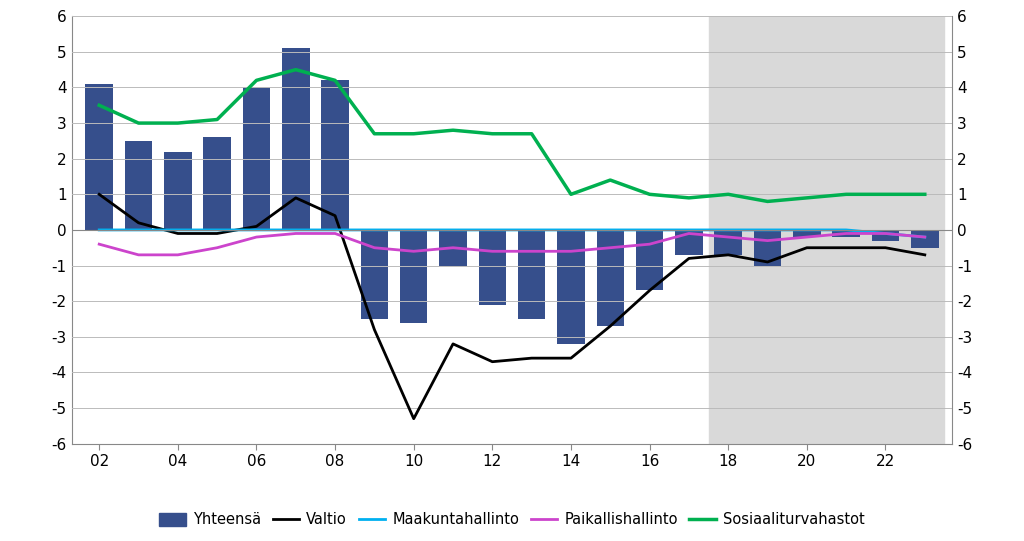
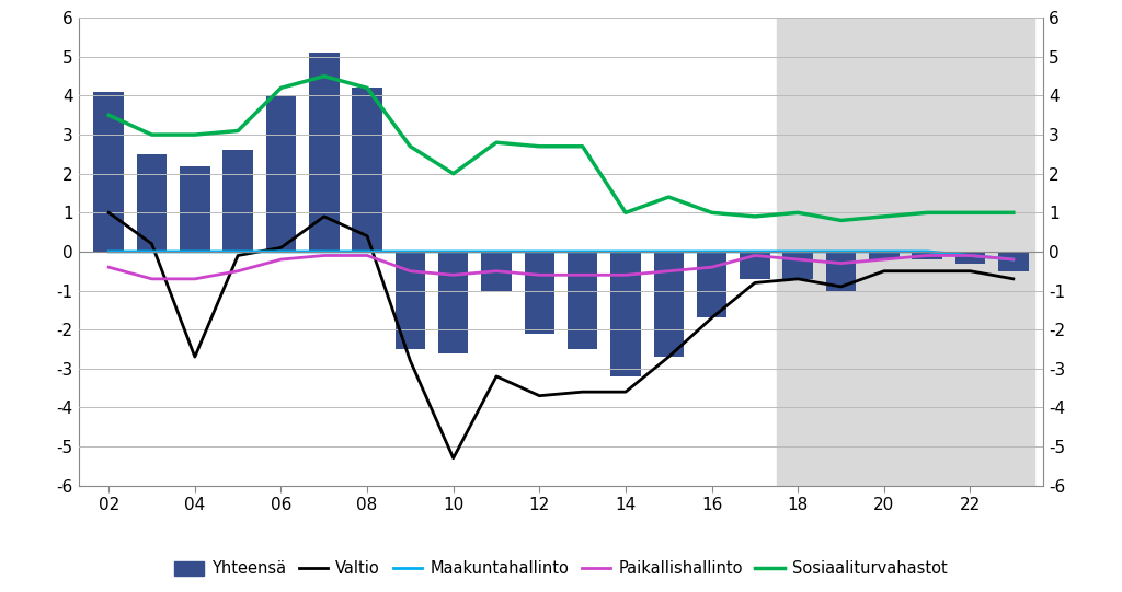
Valtio/04: -0.1 -> -2.7
Sosiaaliturvahastot/10: 2.7 -> 2.0
